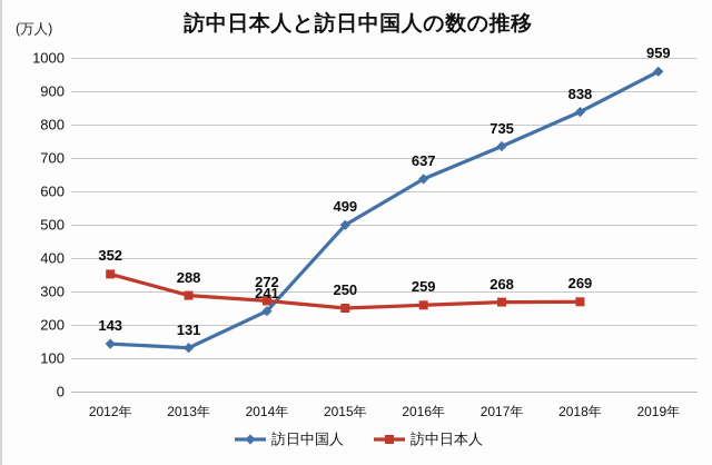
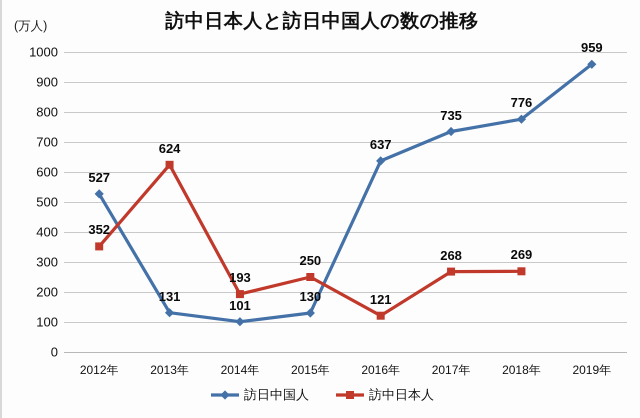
訪日中国人/2012年: 143 -> 527
訪中日本人/2013年: 288 -> 624
訪日中国人/2014年: 241 -> 101
訪中日本人/2014年: 272 -> 193
訪日中国人/2015年: 499 -> 130
訪中日本人/2016年: 259 -> 121
訪日中国人/2018年: 838 -> 776
